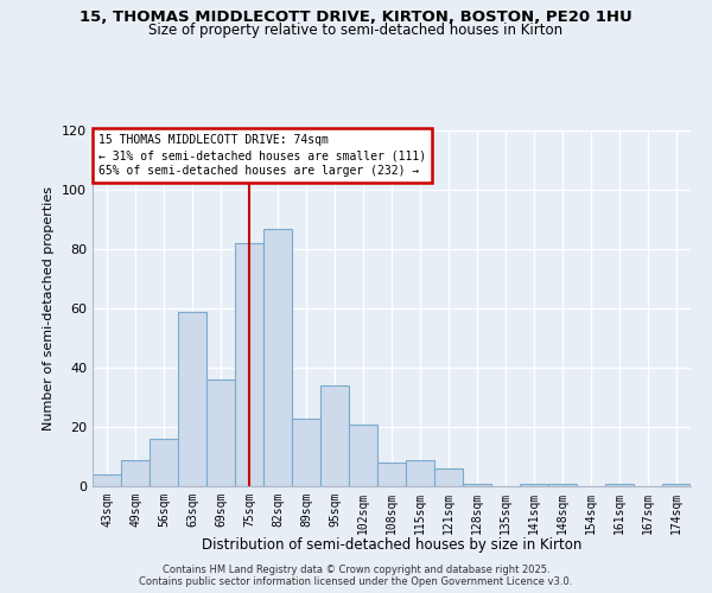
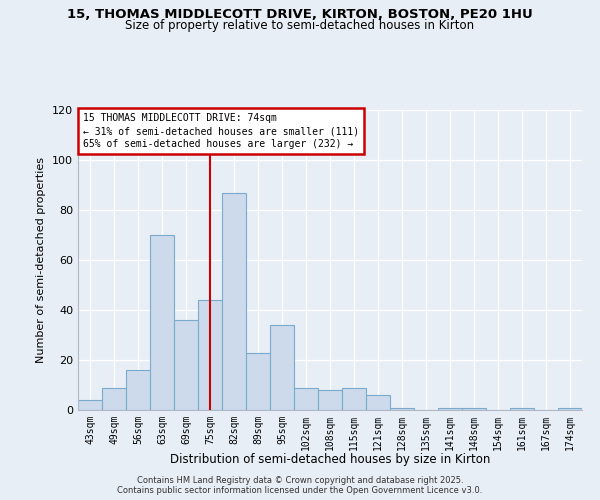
63sqm: 59 -> 70
75sqm: 82 -> 44
102sqm: 21 -> 9
